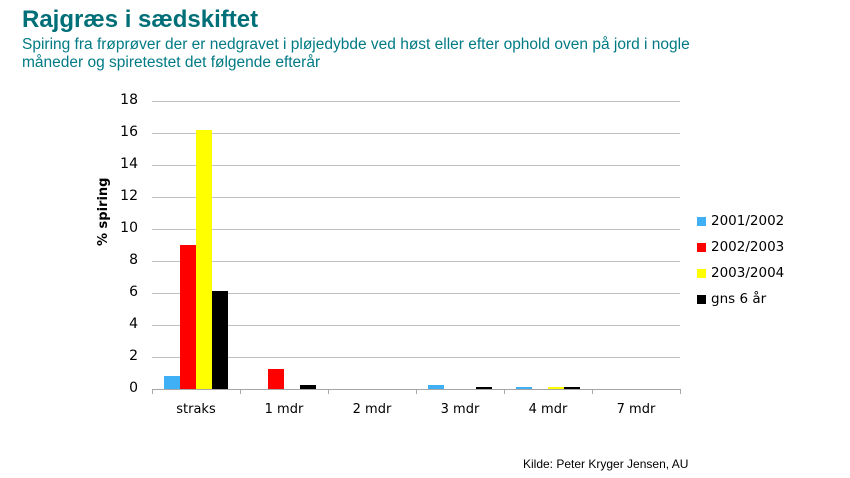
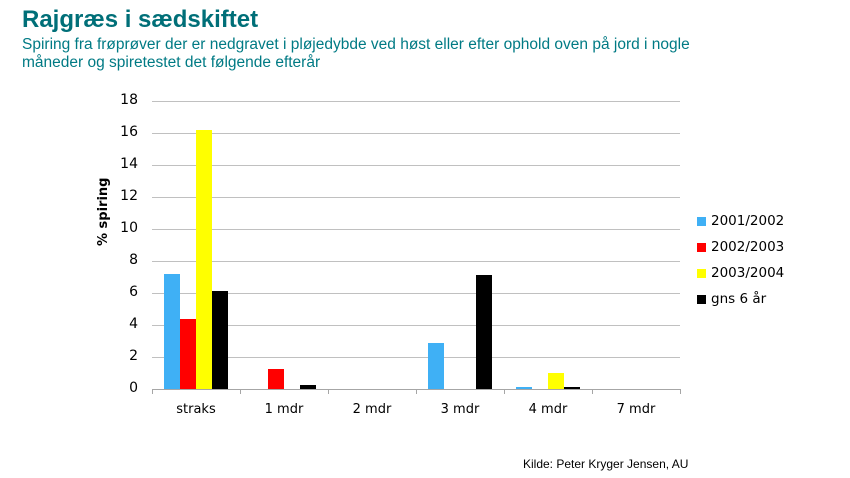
2001/2002/straks: 0.8 -> 7.2
2002/2003/straks: 9.0 -> 4.4
2001/2002/3 mdr: 0.2 -> 2.9
gns 6 år/3 mdr: 0.1 -> 7.1
2003/2004/4 mdr: 0.1 -> 1.0
